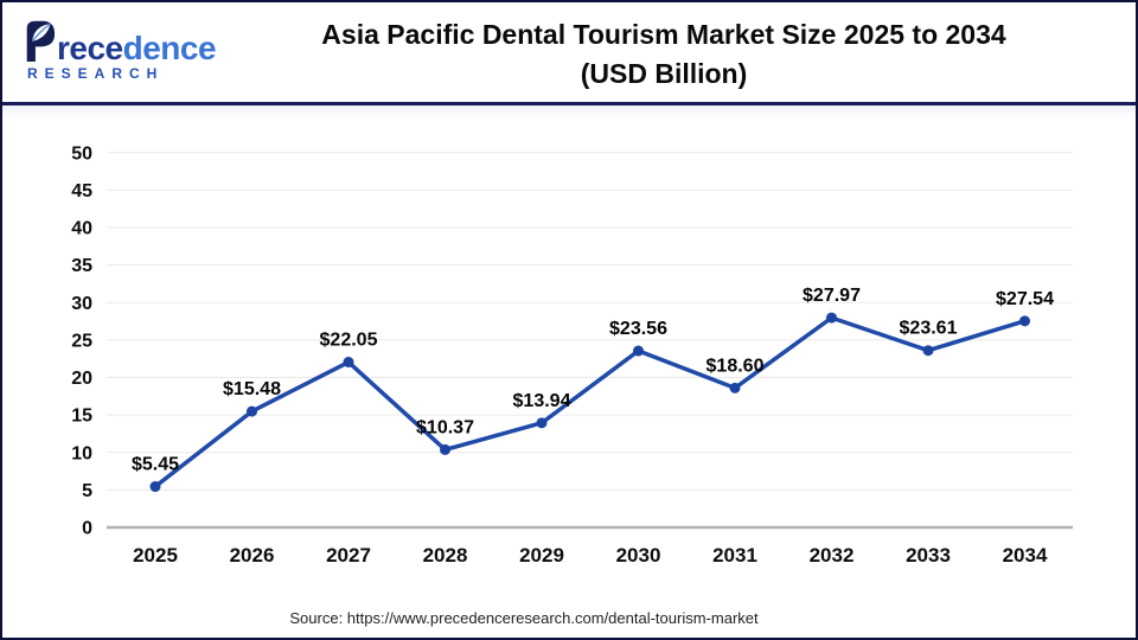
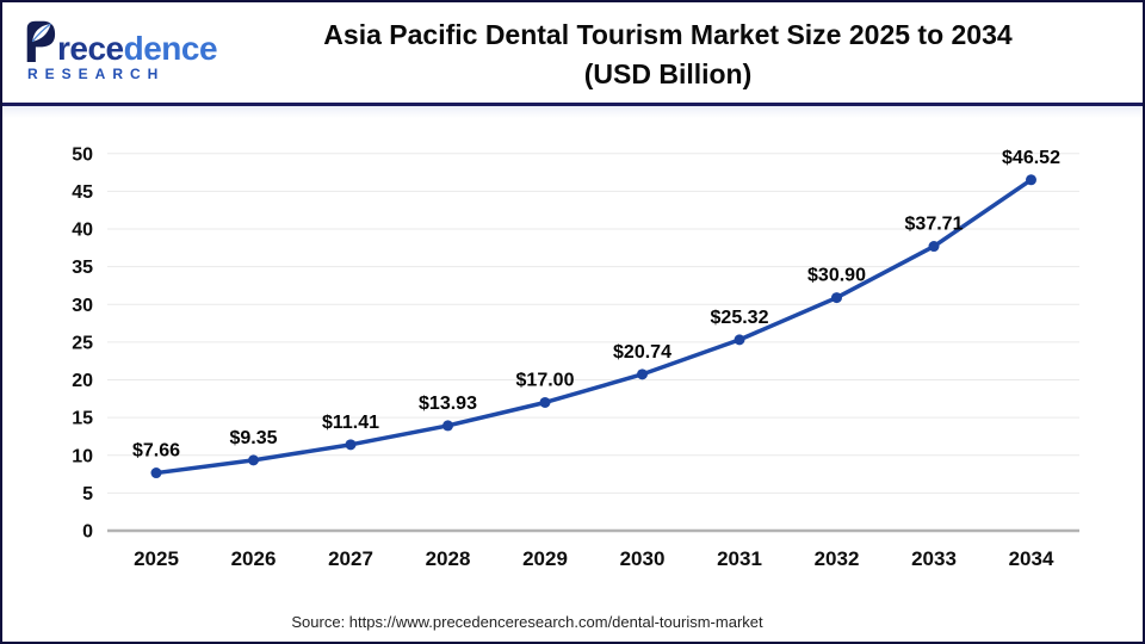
2025: $5.45 -> $7.66
2026: $15.48 -> $9.35
2027: $22.05 -> $11.41
2028: $10.37 -> $13.93
2029: $13.94 -> $17.00
2030: $23.56 -> $20.74
2031: $18.60 -> $25.32
2032: $27.97 -> $30.90
2033: $23.61 -> $37.71
2034: $27.54 -> $46.52
